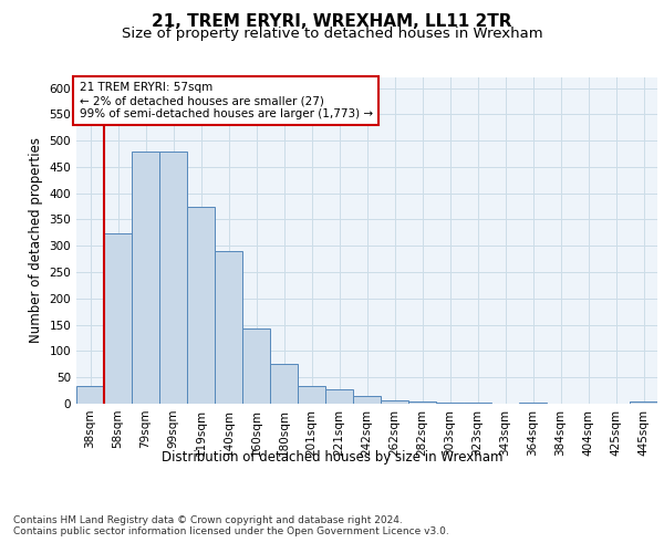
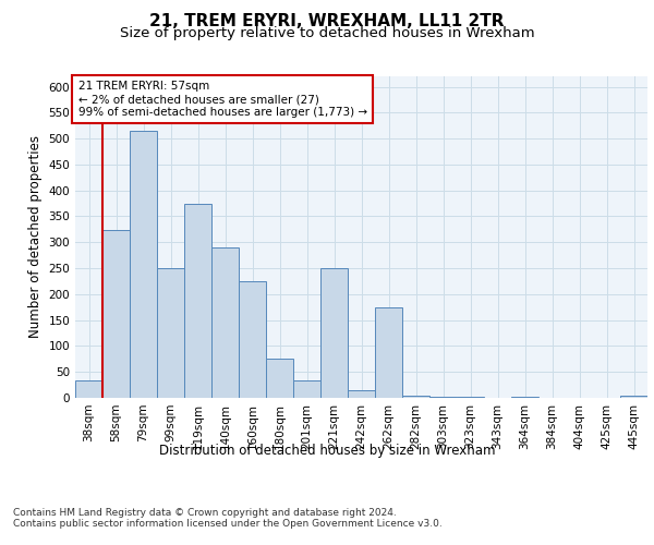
79sqm: 480 -> 515
99sqm: 480 -> 250
160sqm: 143 -> 225
221sqm: 28 -> 250
262sqm: 7 -> 175
